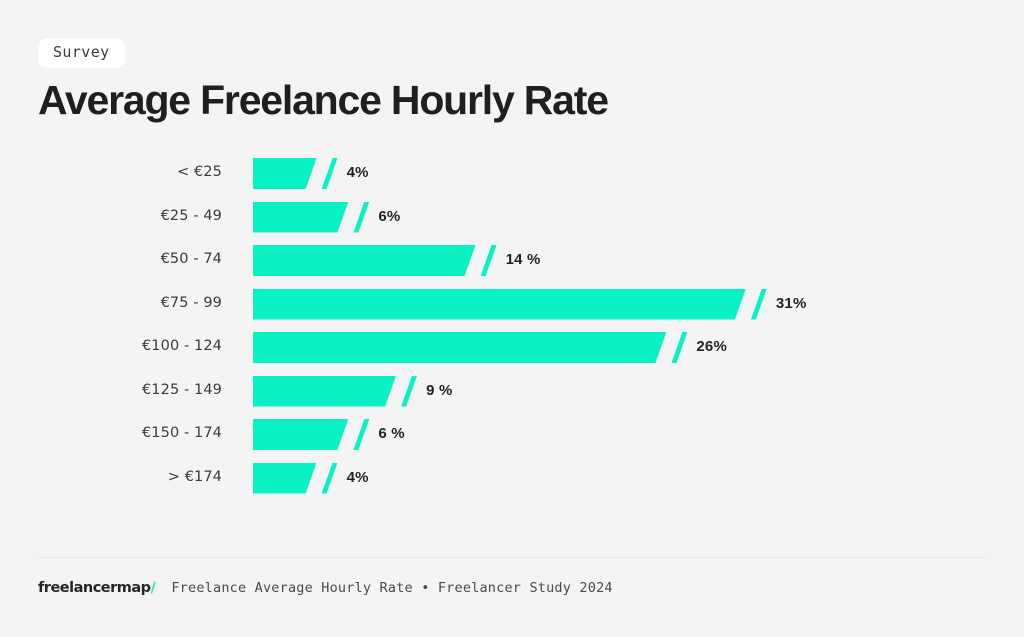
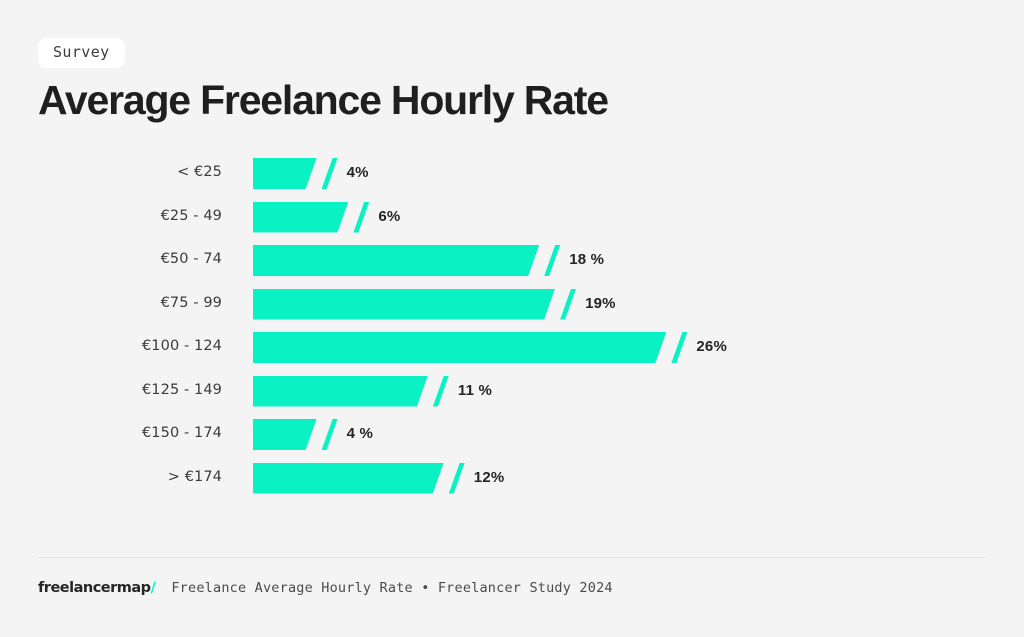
€50 - 74: 14 -> 18
€75 - 99: 31% -> 19%
€125 - 149: 9 -> 11
€150 - 174: 6 -> 4
> €174: 4% -> 12%
